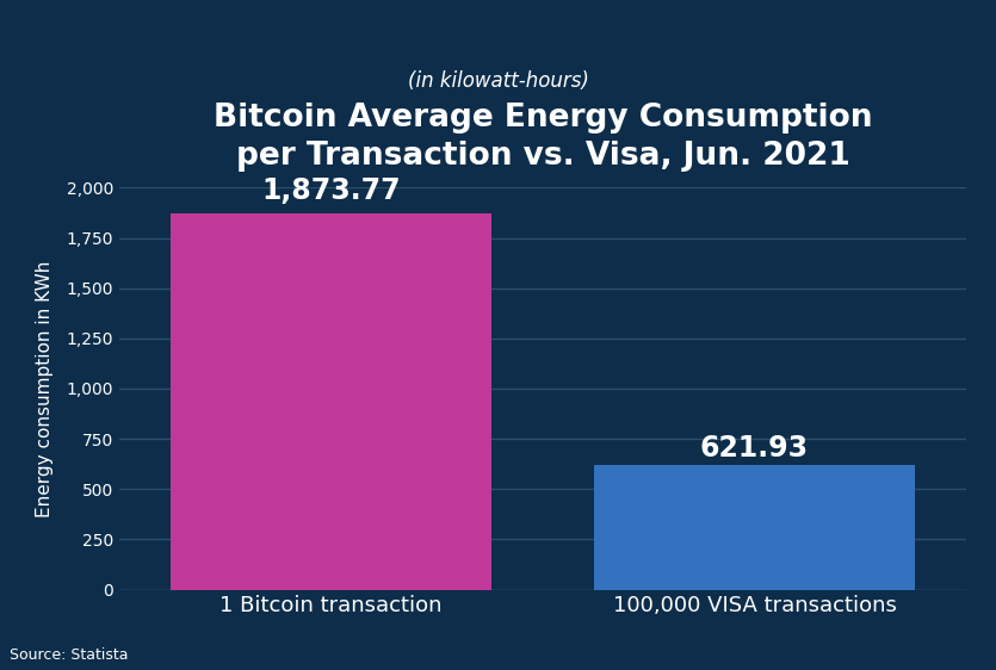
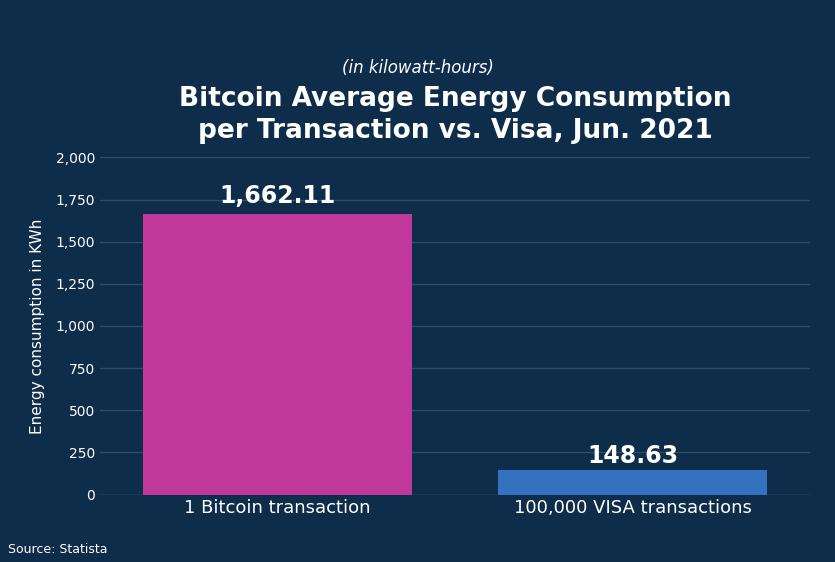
1 Bitcoin transaction: 1,873.77 -> 1,662.11
100,000 VISA transactions: 621.93 -> 148.63
